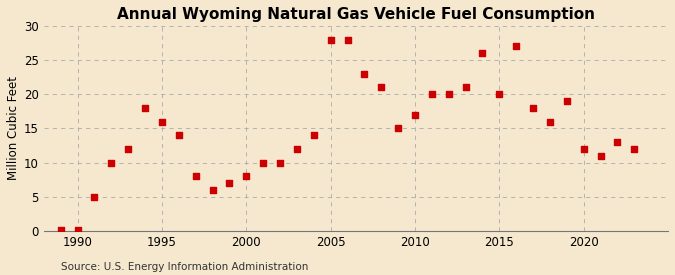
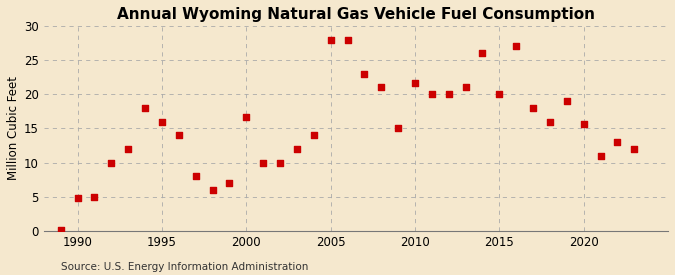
1990: 0.1 -> 4.8
2000: 8.0 -> 16.6
2010: 17.0 -> 21.6
2020: 12.0 -> 15.6
